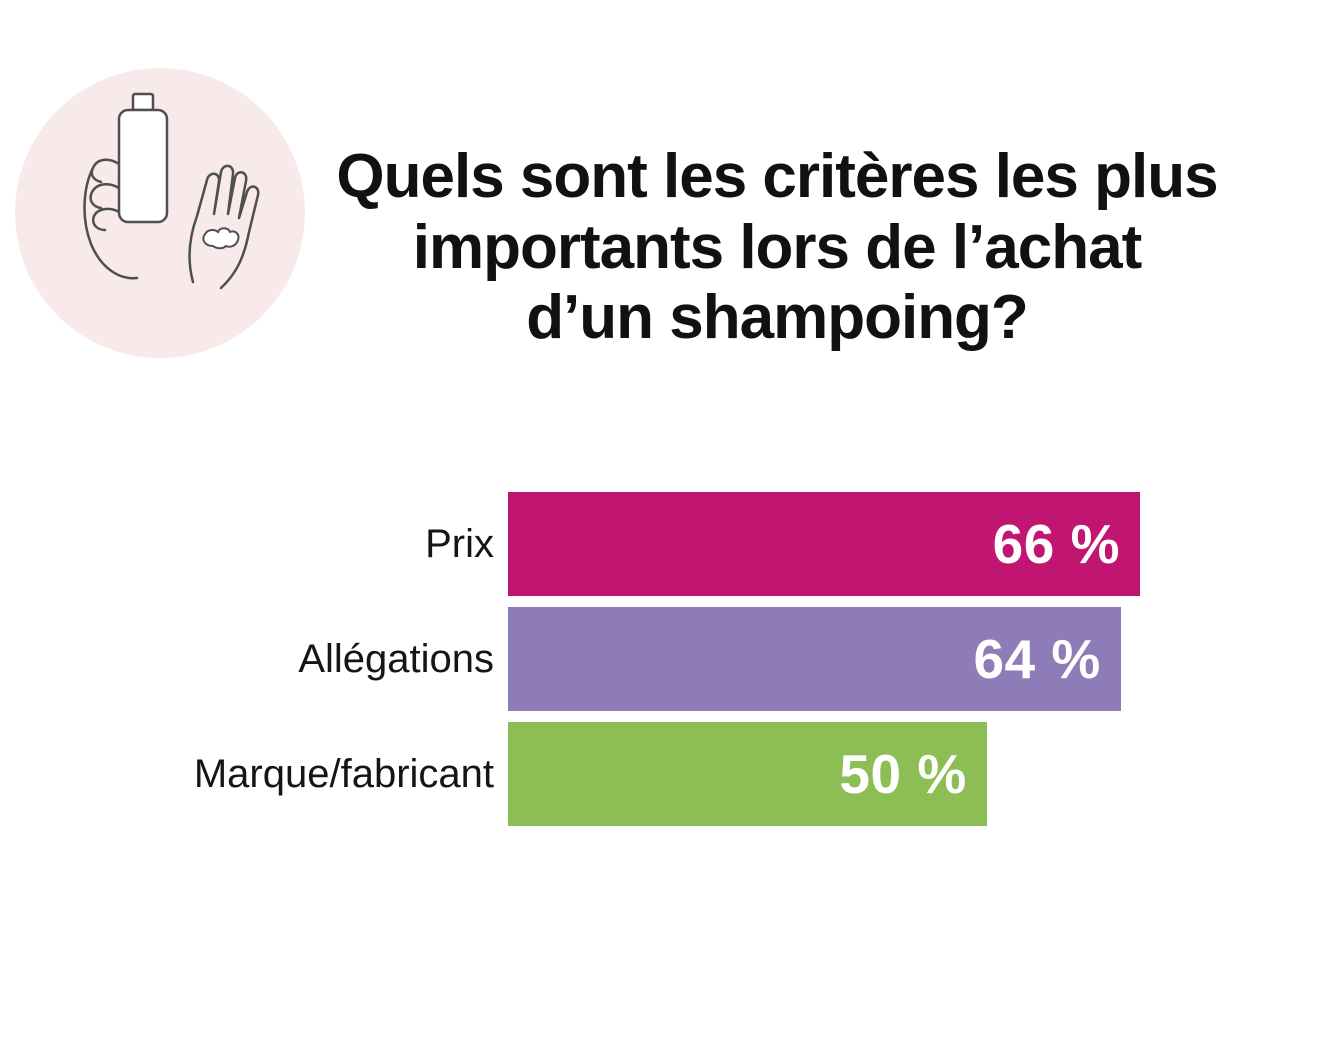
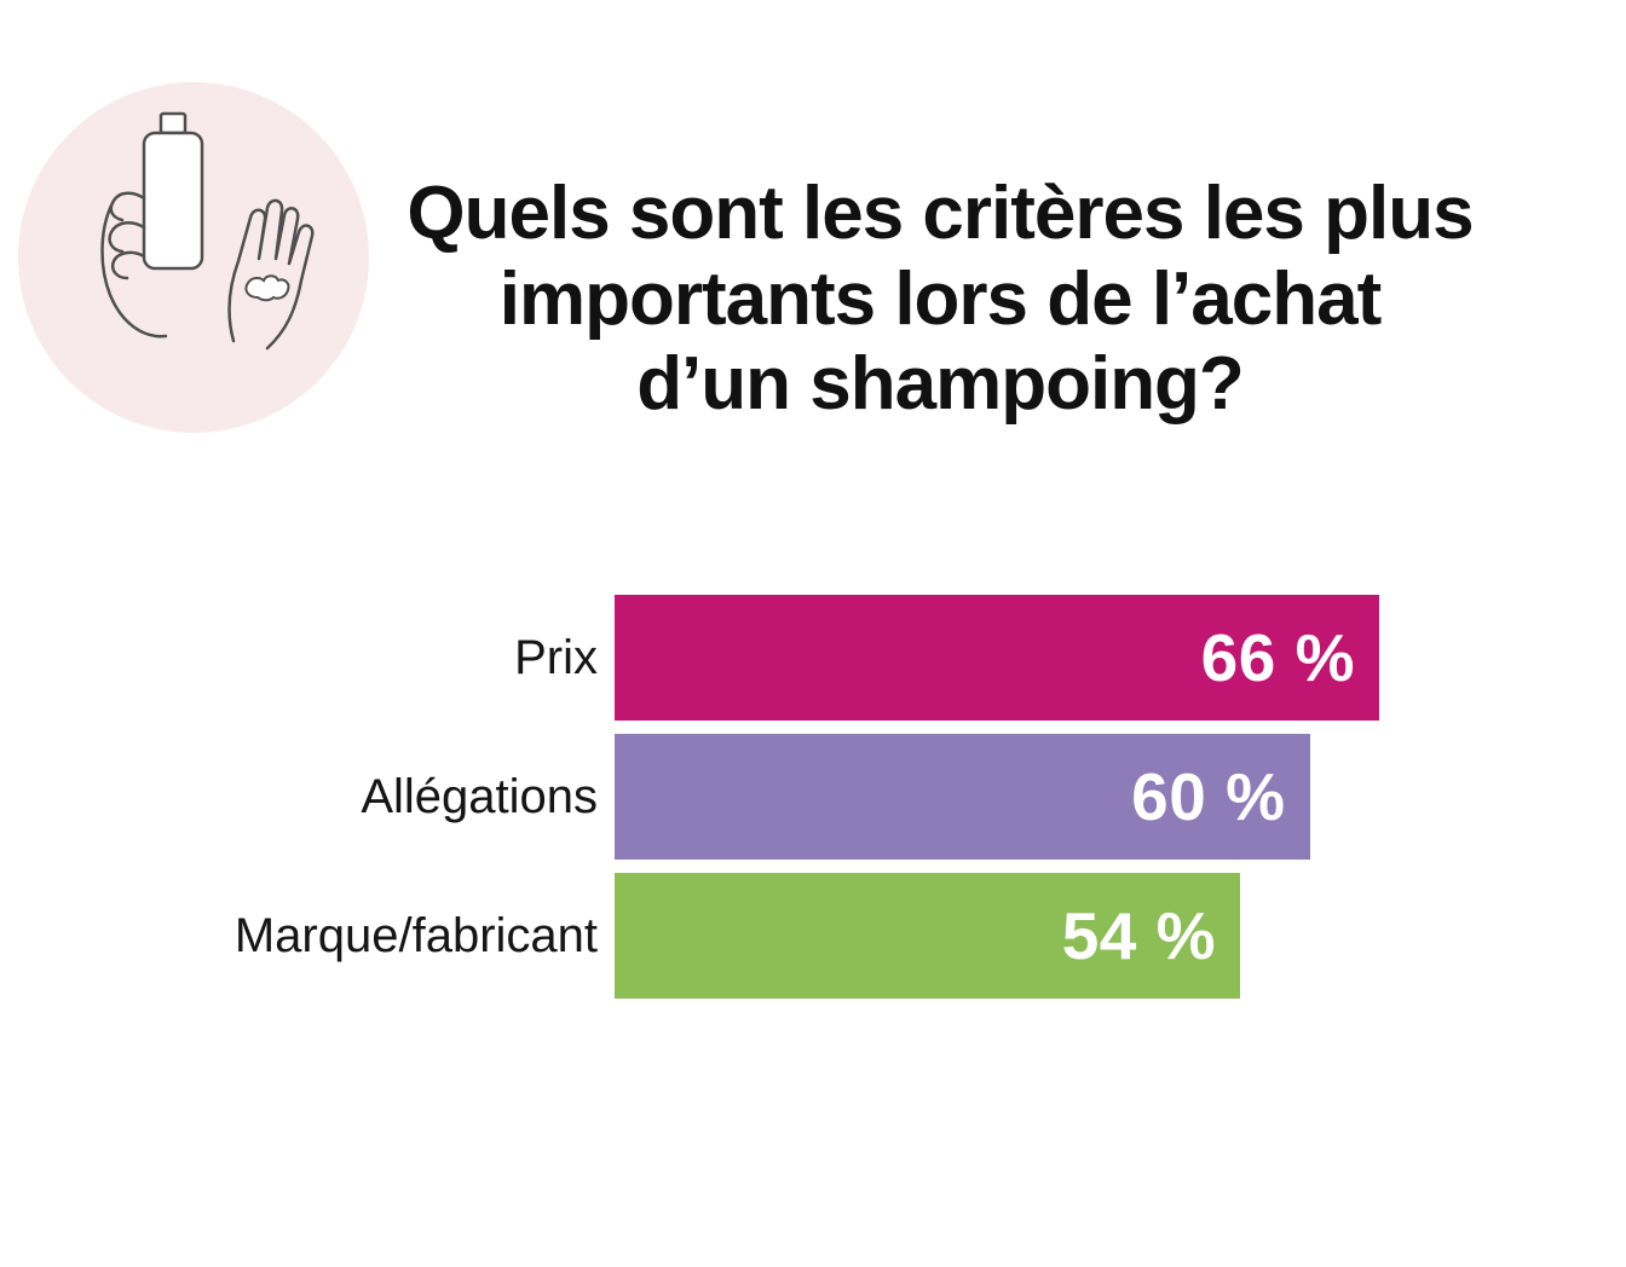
Allégations: 64 -> 60
Marque/fabricant: 50 -> 54
